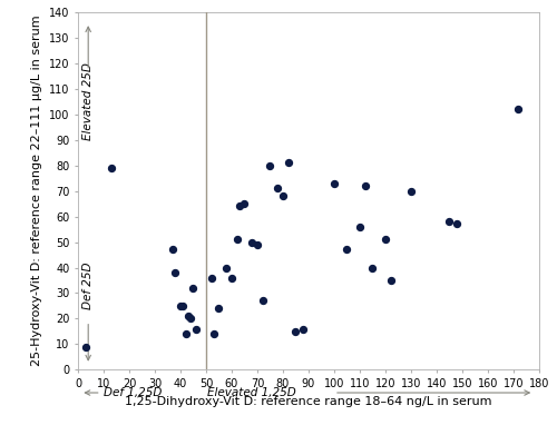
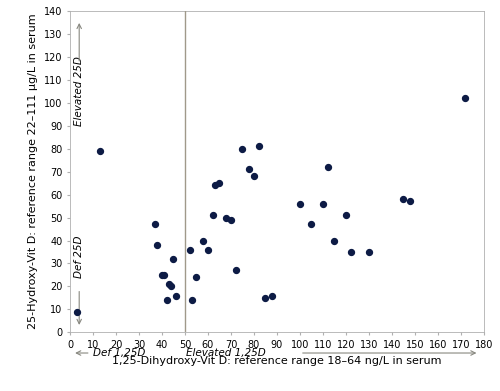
100: 73 -> 56
130: 70 -> 35
